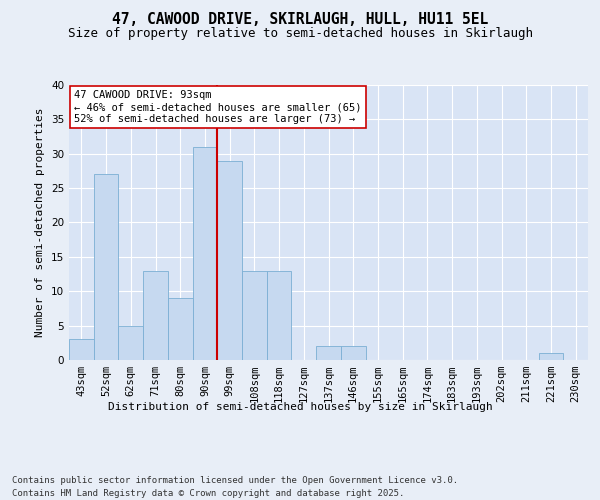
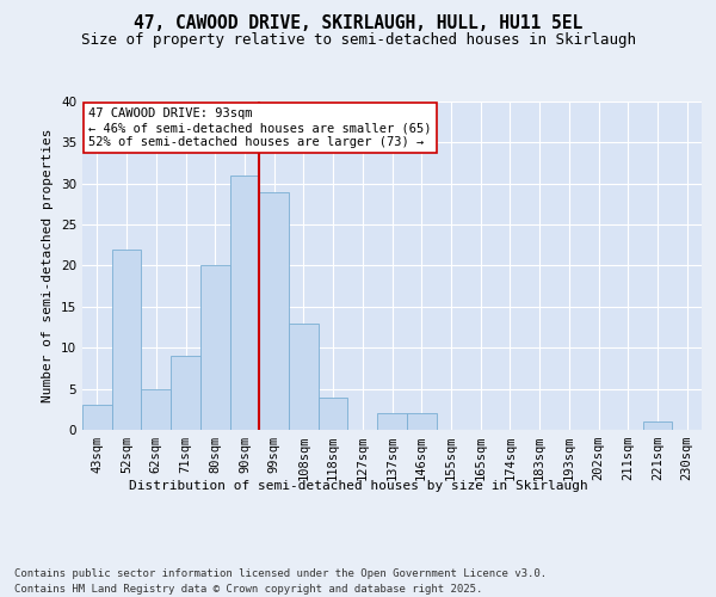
52sqm: 27 -> 22
71sqm: 13 -> 9
80sqm: 9 -> 20
118sqm: 13 -> 4
